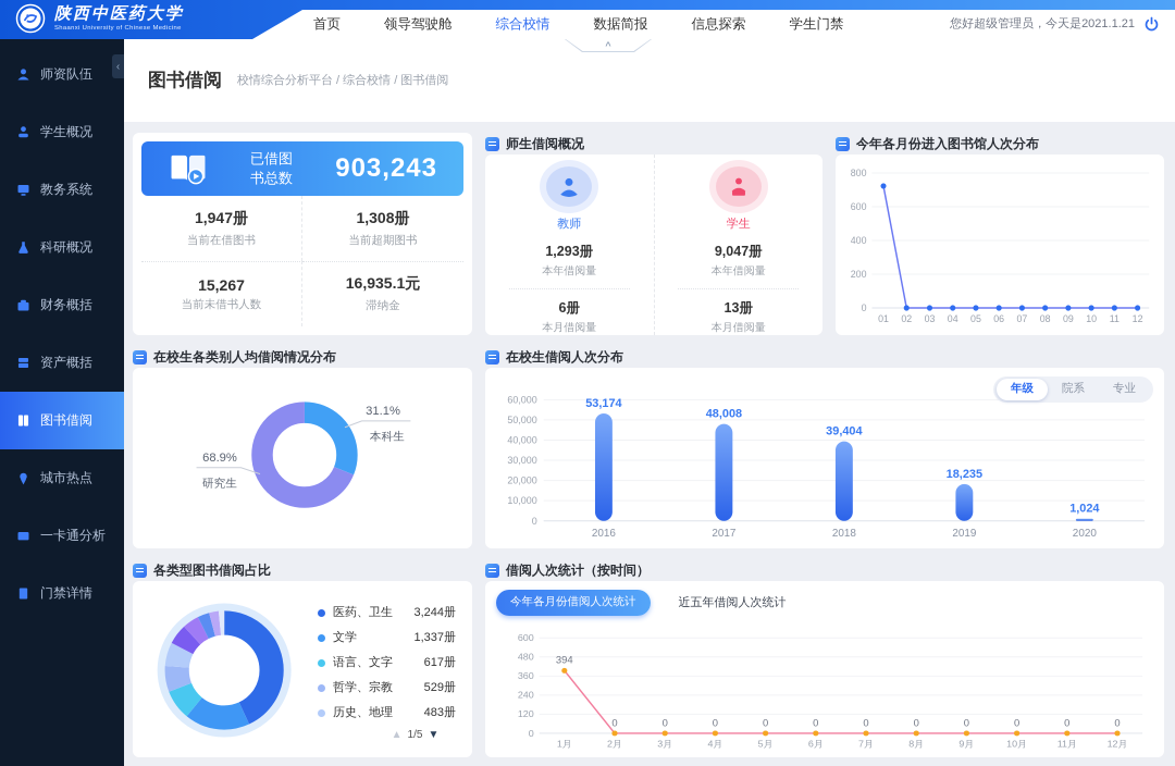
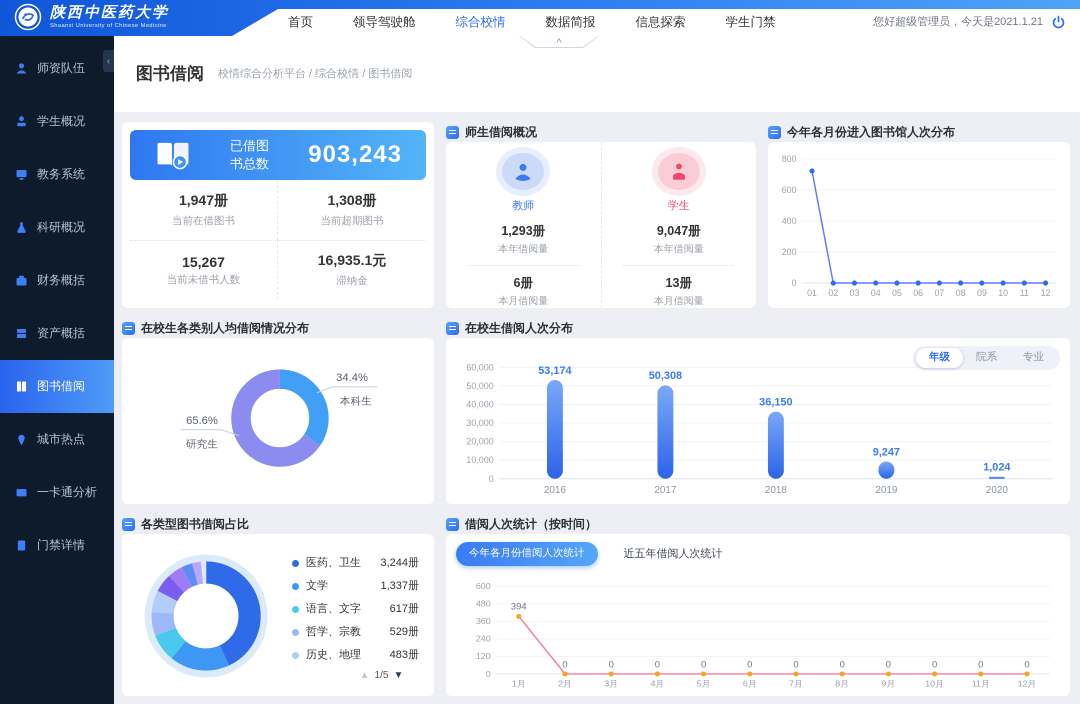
在校生各类别人均借阅情况分布/本科生: 31.1% -> 34.4%
在校生各类别人均借阅情况分布/研究生: 68.9% -> 65.6%
在校生借阅人次分布/2017: 48,008 -> 50,308
在校生借阅人次分布/2018: 39,404 -> 36,150
在校生借阅人次分布/2019: 18,235 -> 9,247
